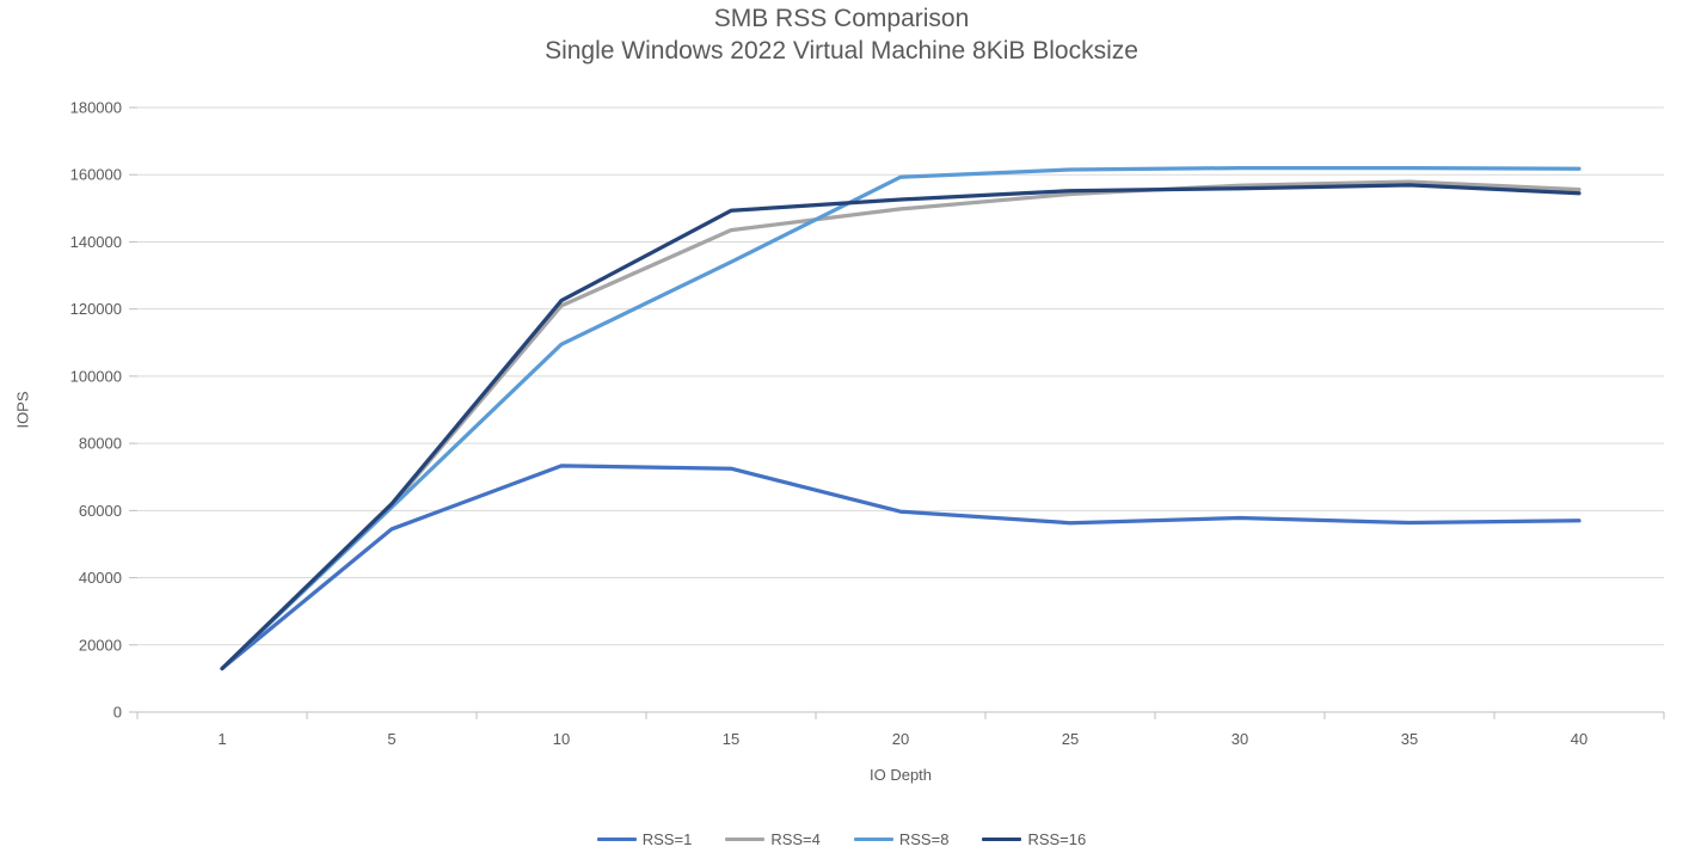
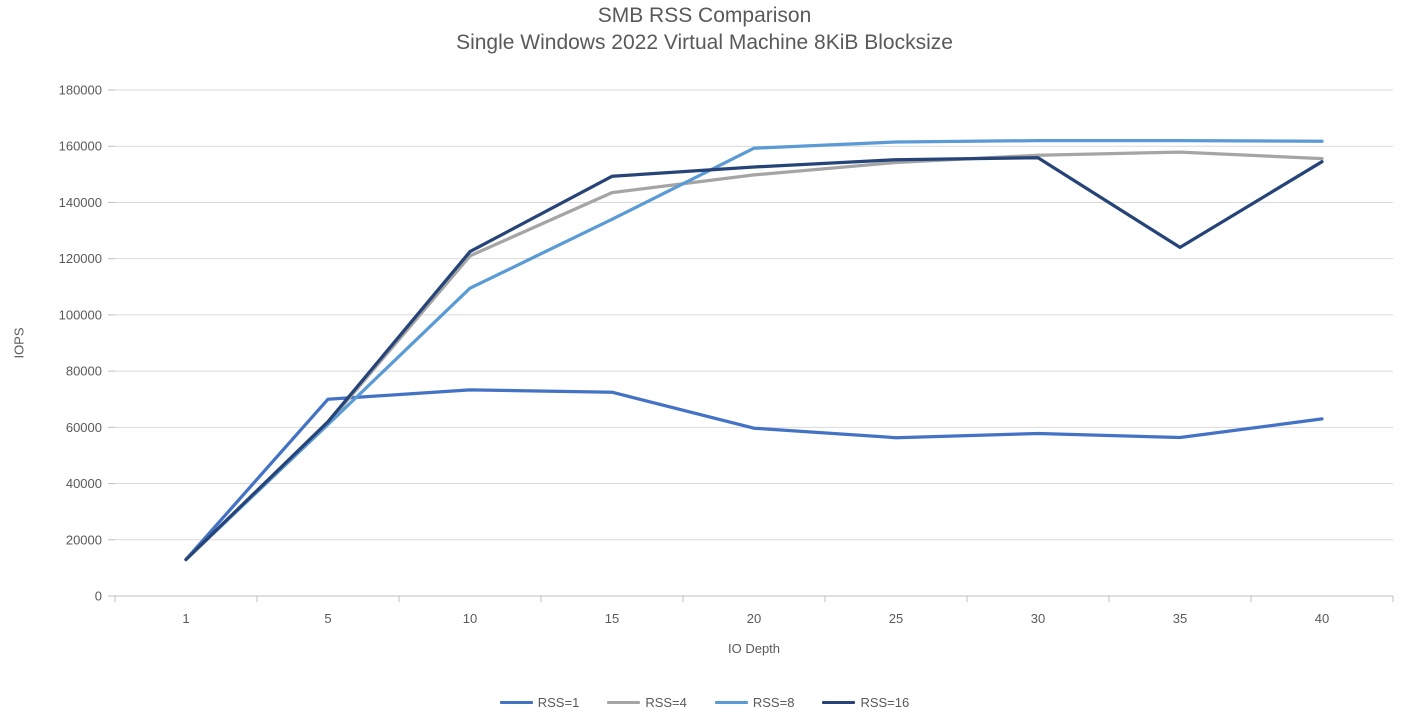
RSS=1/5: 54000 -> 70000
RSS=16/35: 157000 -> 124000
RSS=1/40: 57000 -> 63000
